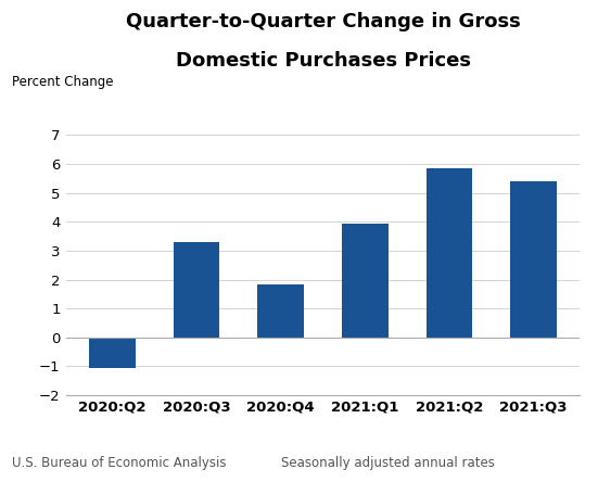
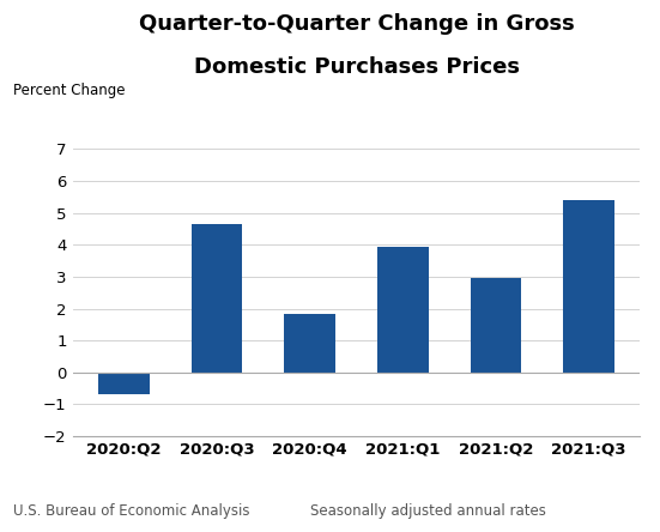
2020:Q2: -1.05 -> -0.70
2020:Q3: 3.30 -> 4.65
2021:Q2: 5.85 -> 2.95
